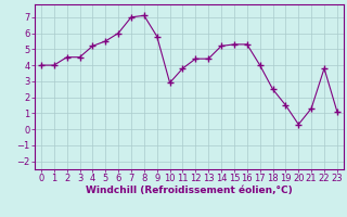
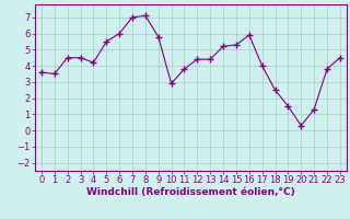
0: 4.0 -> 3.6
1: 4.0 -> 3.5
4: 5.2 -> 4.2
16: 5.3 -> 5.9
23: 1.1 -> 4.5
